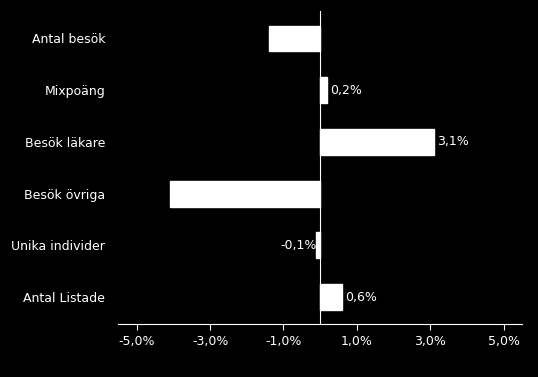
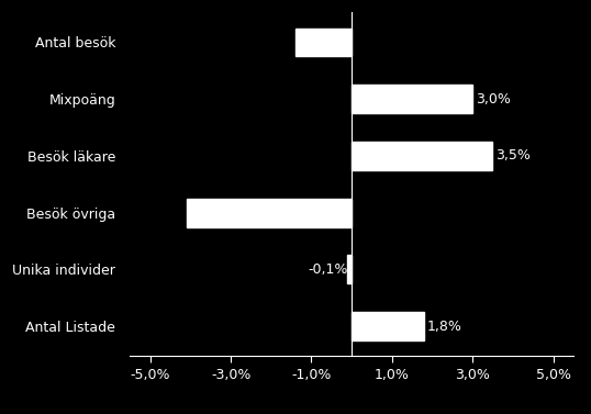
Mixpoäng: 0,2% -> 3,0%
Besök läkare: 3,1% -> 3,5%
Antal Listade: 0,6% -> 1,8%
